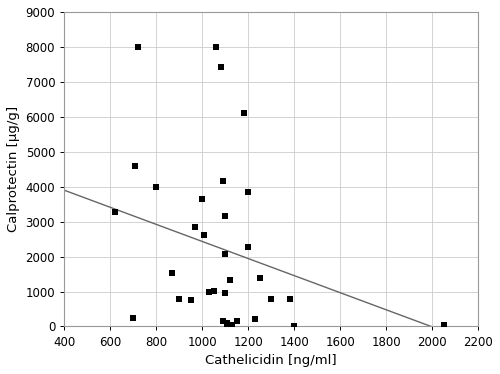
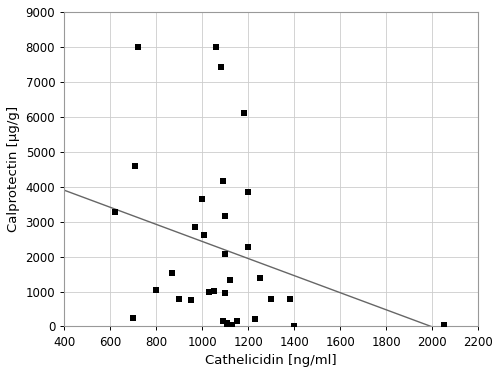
800: 4000 -> 1050
